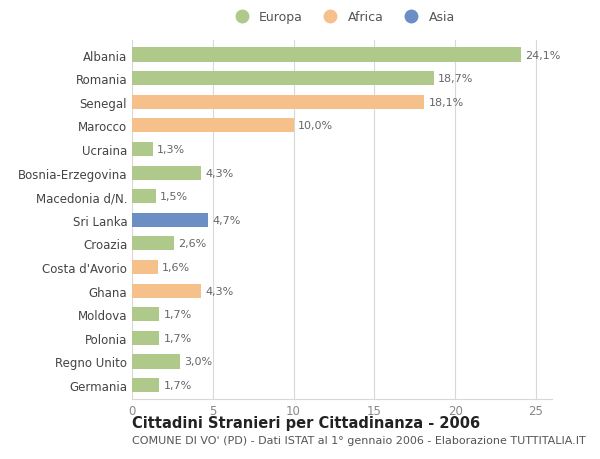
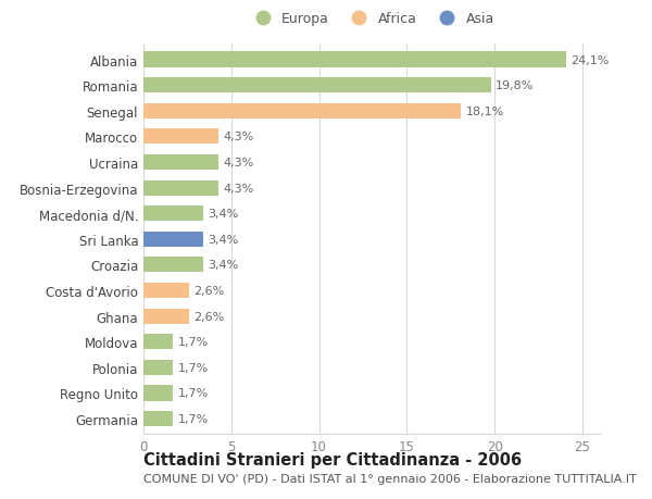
Romania: 18,7% -> 19,8%
Marocco: 10,0% -> 4,3%
Ucraina: 1,3% -> 4,3%
Macedonia d/N.: 1,5% -> 3,4%
Sri Lanka: 4,7% -> 3,4%
Croazia: 2,6% -> 3,4%
Costa d'Avorio: 1,6% -> 2,6%
Ghana: 4,3% -> 2,6%
Regno Unito: 3,0% -> 1,7%
